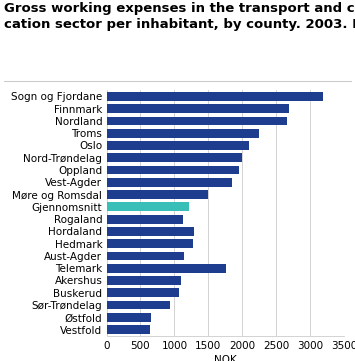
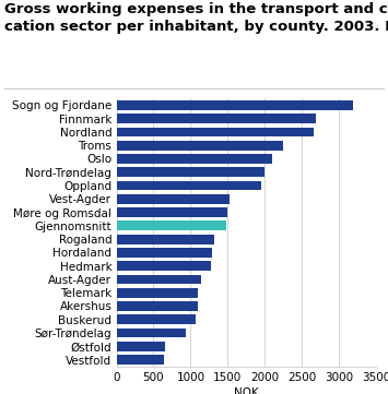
Vest-Agder: 1840 -> 1530
Gjennomsnitt: 1220 -> 1480
Rogaland: 1120 -> 1310
Telemark: 1760 -> 1100
